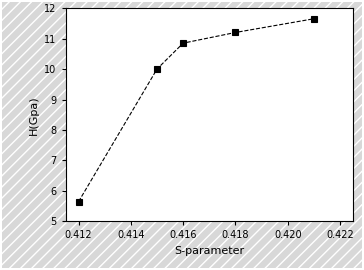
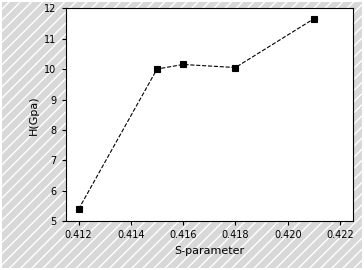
0.412: 5.65 -> 5.40
0.416: 10.85 -> 10.15
0.418: 11.20 -> 10.05
